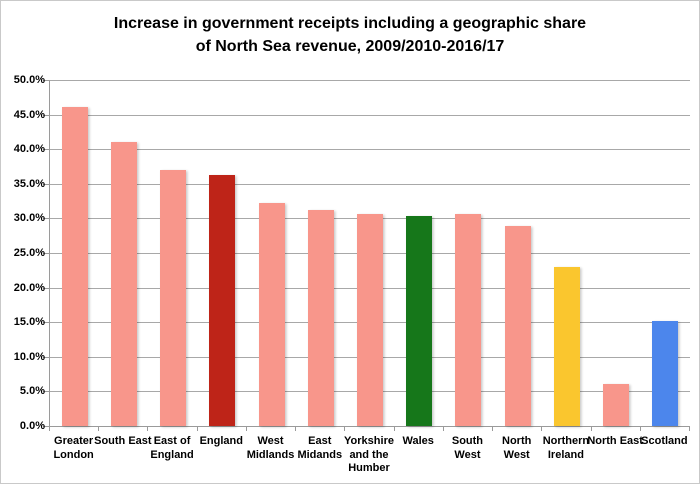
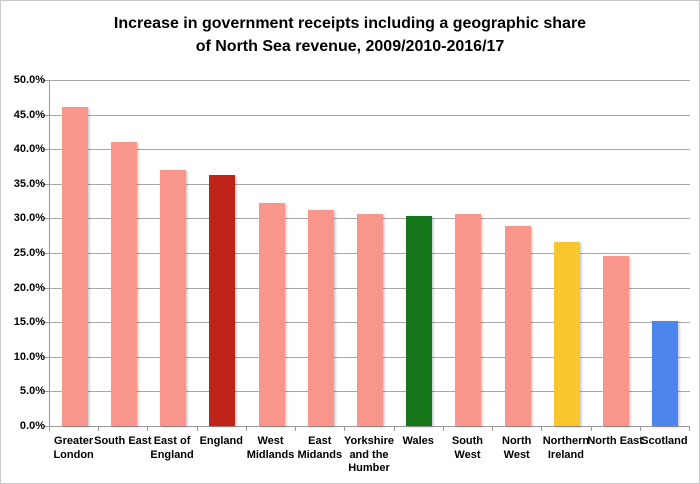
Northern Ireland: 23% -> 27%
North East: 6% -> 25%
